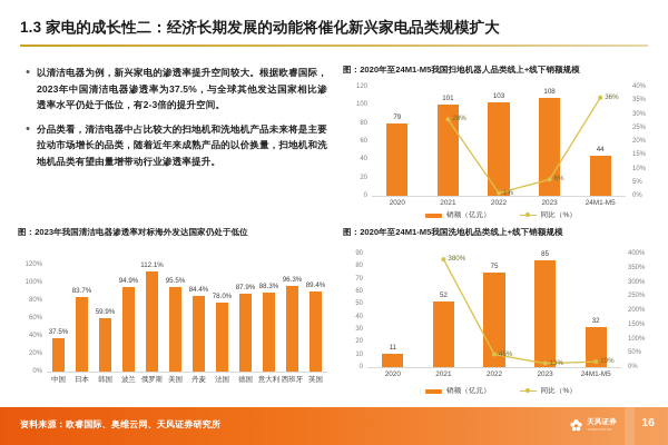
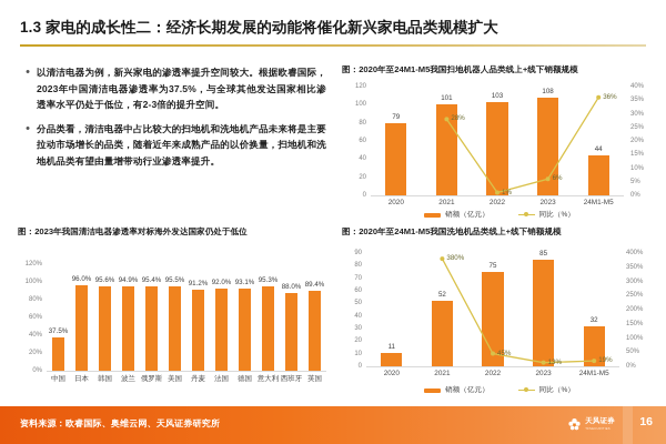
图：2023年我国清洁电器渗透率对标海外发达国家仍处于低位/日本: 83.7% -> 96.0%
图：2023年我国清洁电器渗透率对标海外发达国家仍处于低位/韩国: 59.9% -> 95.6%
图：2023年我国清洁电器渗透率对标海外发达国家仍处于低位/俄罗斯: 112.1% -> 95.4%
图：2023年我国清洁电器渗透率对标海外发达国家仍处于低位/丹麦: 84.4% -> 91.2%
图：2023年我国清洁电器渗透率对标海外发达国家仍处于低位/法国: 78.0% -> 92.0%
图：2023年我国清洁电器渗透率对标海外发达国家仍处于低位/德国: 87.9% -> 93.1%
图：2023年我国清洁电器渗透率对标海外发达国家仍处于低位/意大利: 88.3% -> 95.3%
图：2023年我国清洁电器渗透率对标海外发达国家仍处于低位/西班牙: 96.3% -> 88.0%
